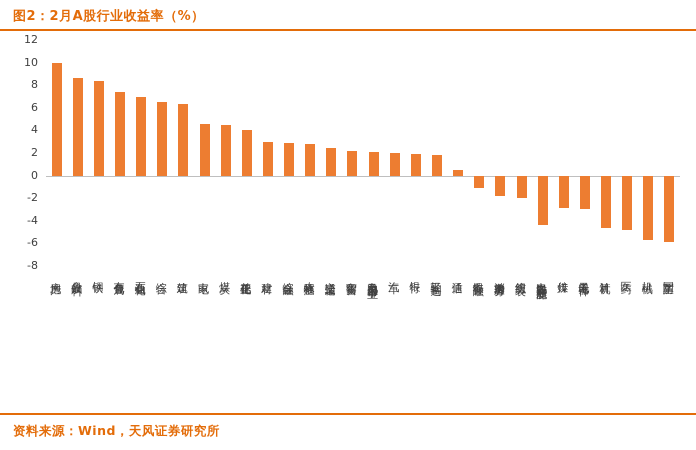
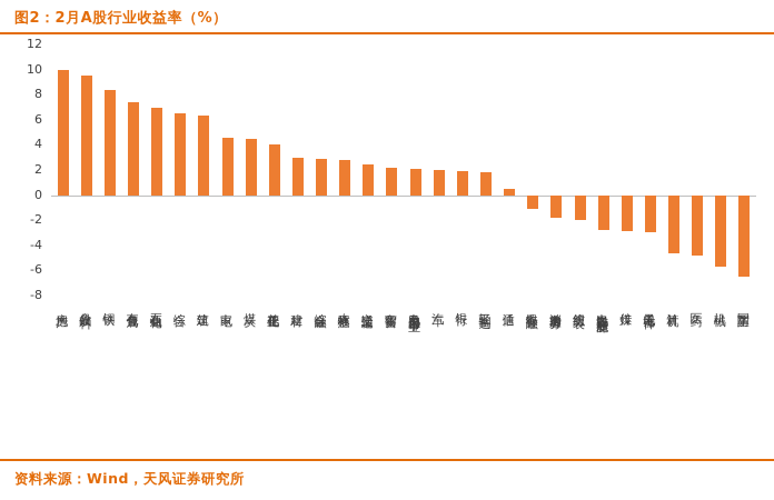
食品饮料: 8.6 -> 9.5
电力设备及新能源: -4.4 -> -2.8
国防军工: -5.9 -> -6.5
